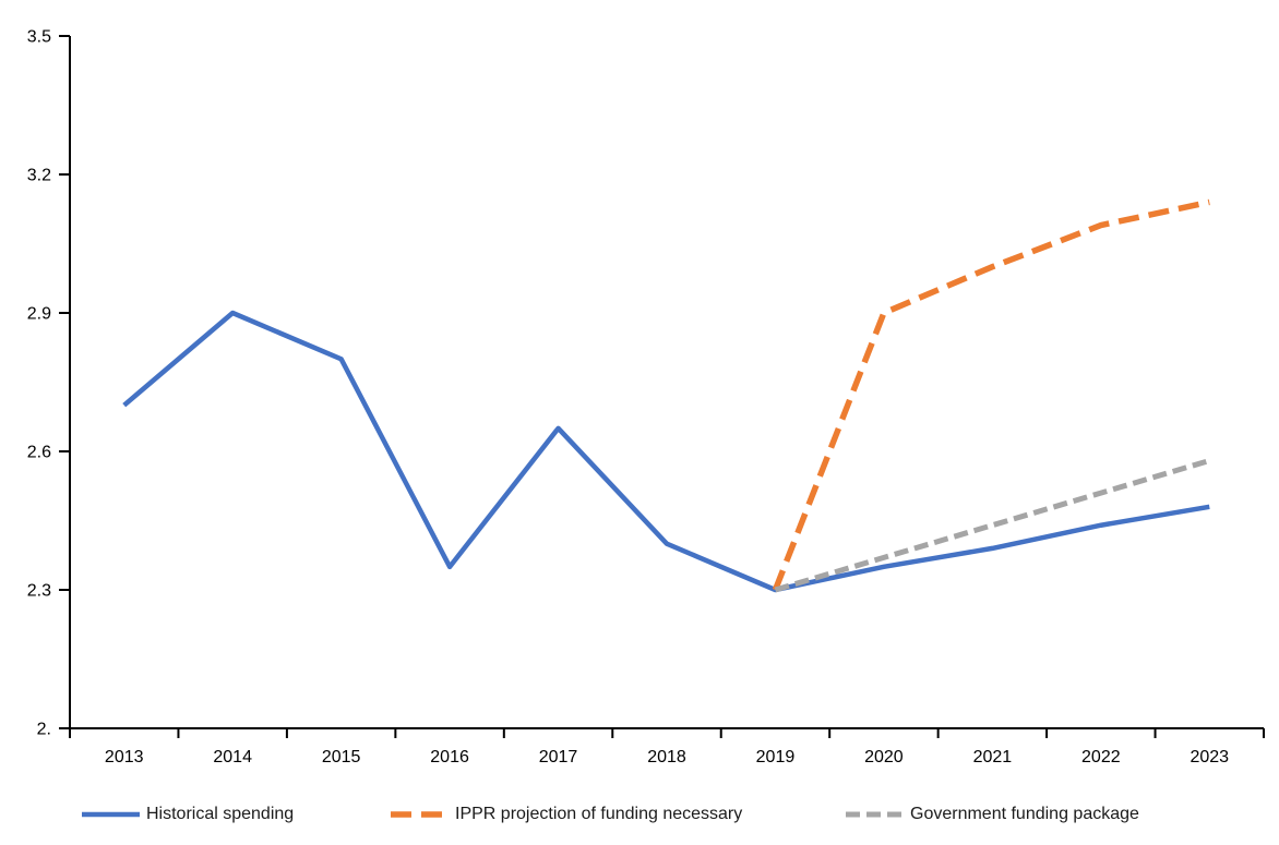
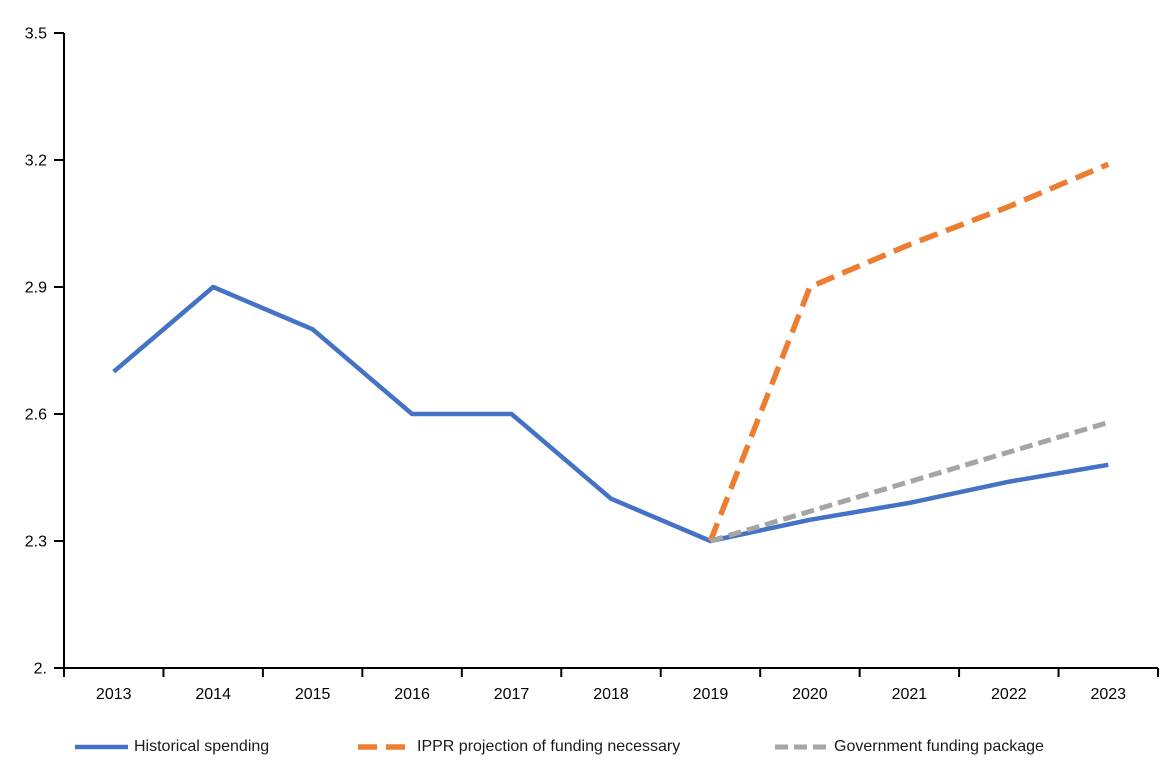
Historical spending/2016: 2.35 -> 2.60
Historical spending/2017: 2.65 -> 2.60
IPPR projection of funding necessary/2023: 3.14 -> 3.19
